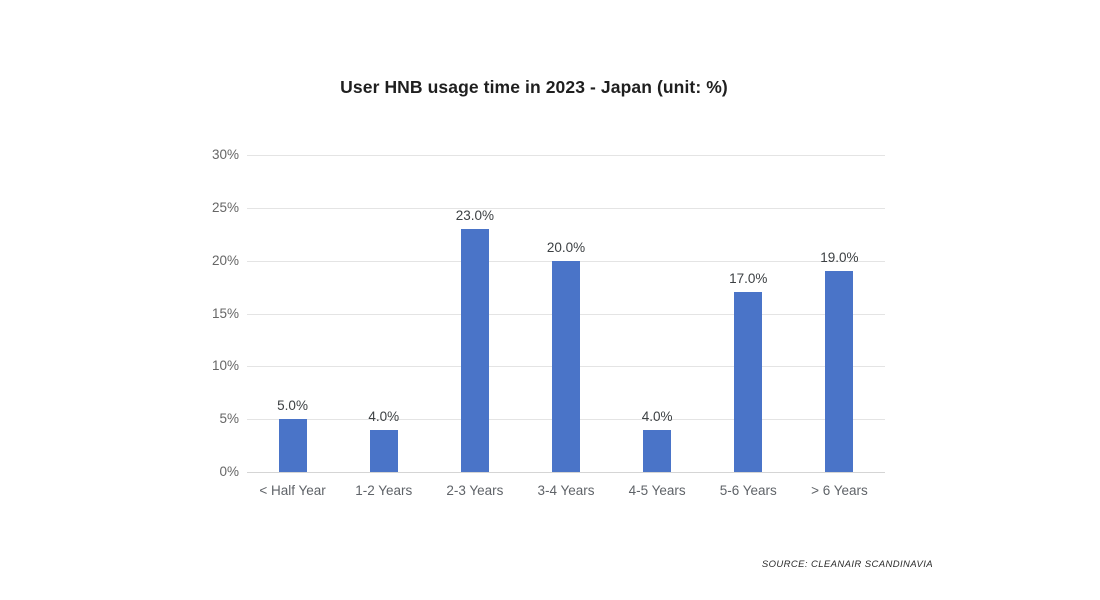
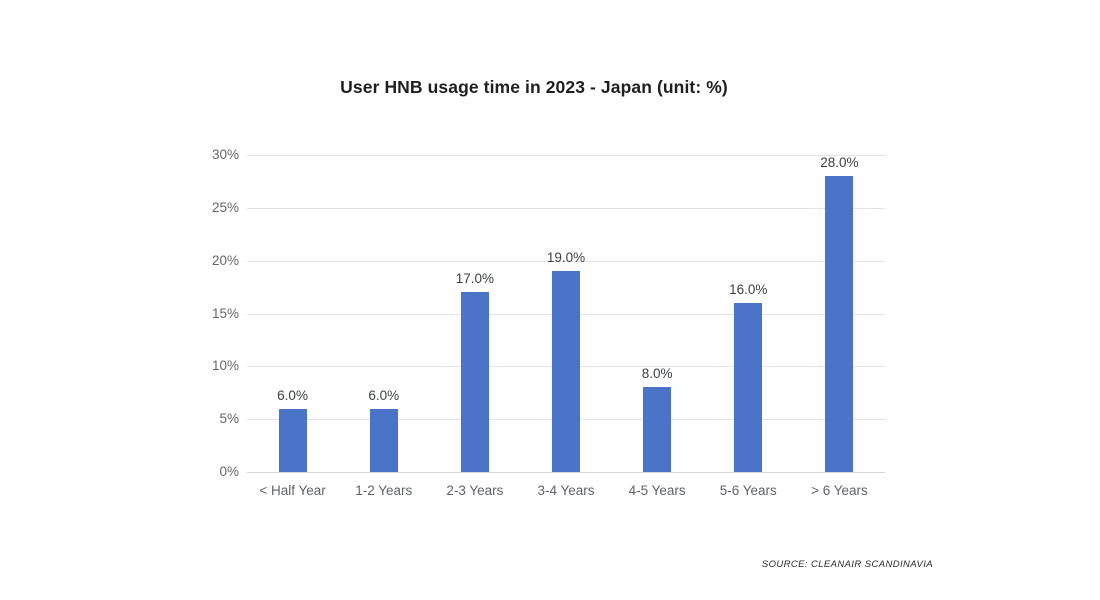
< Half Year: 5.0% -> 6.0%
1-2 Years: 4.0% -> 6.0%
2-3 Years: 23.0% -> 17.0%
3-4 Years: 20.0% -> 19.0%
4-5 Years: 4.0% -> 8.0%
5-6 Years: 17.0% -> 16.0%
> 6 Years: 19.0% -> 28.0%
